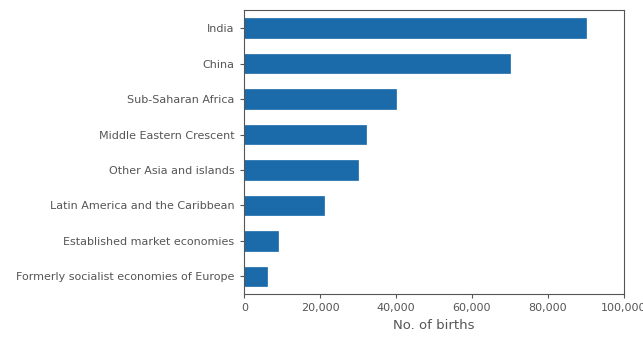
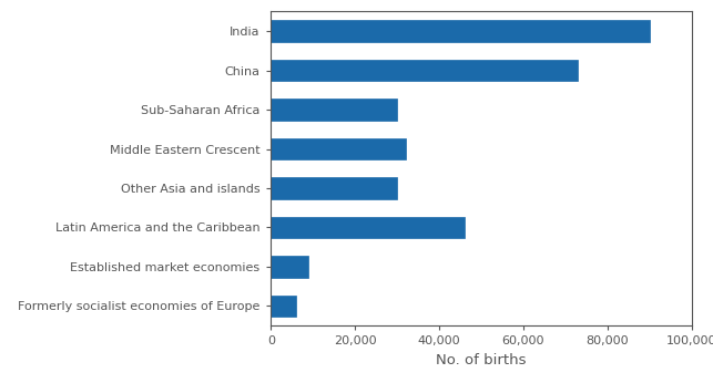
China: 70,000 -> 73,000
Sub-Saharan Africa: 40,000 -> 30,000
Latin America and the Caribbean: 21,000 -> 46,000
